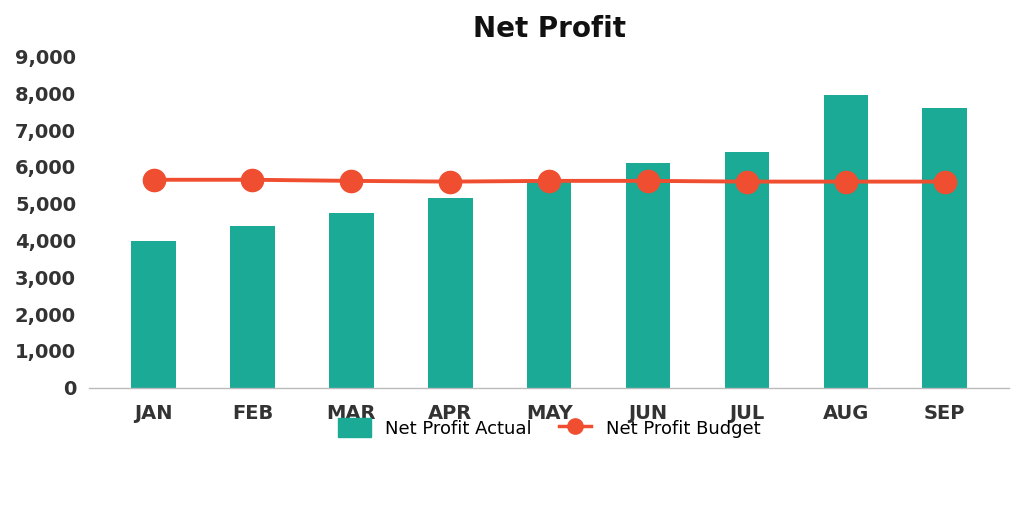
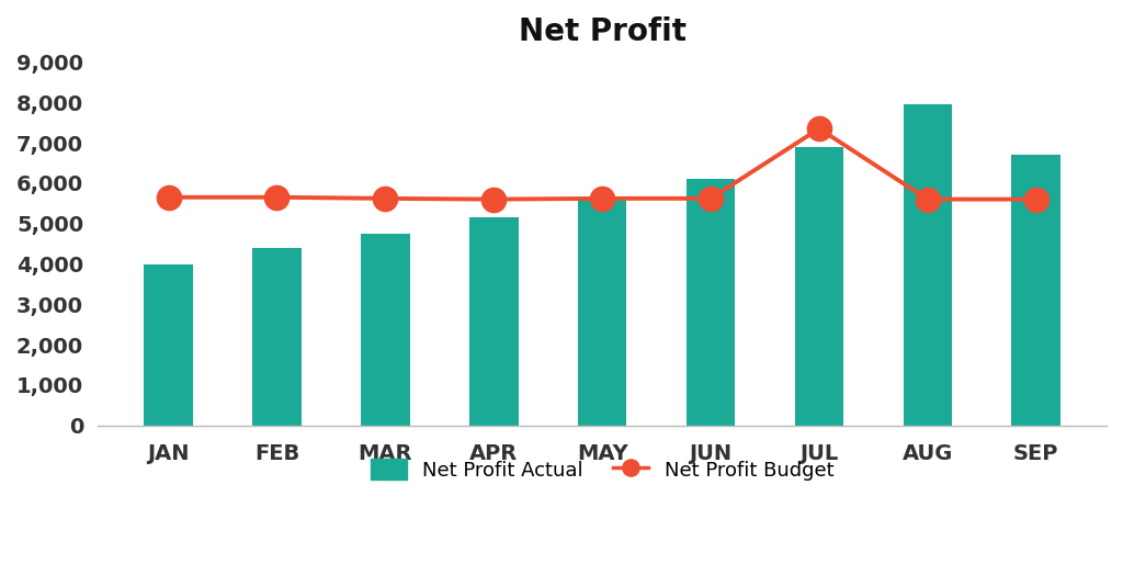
Net Profit Actual/JUL: 6,400 -> 6,900
Net Profit Budget/JUL: 5,600 -> 7,350
Net Profit Actual/SEP: 7,600 -> 6,700
